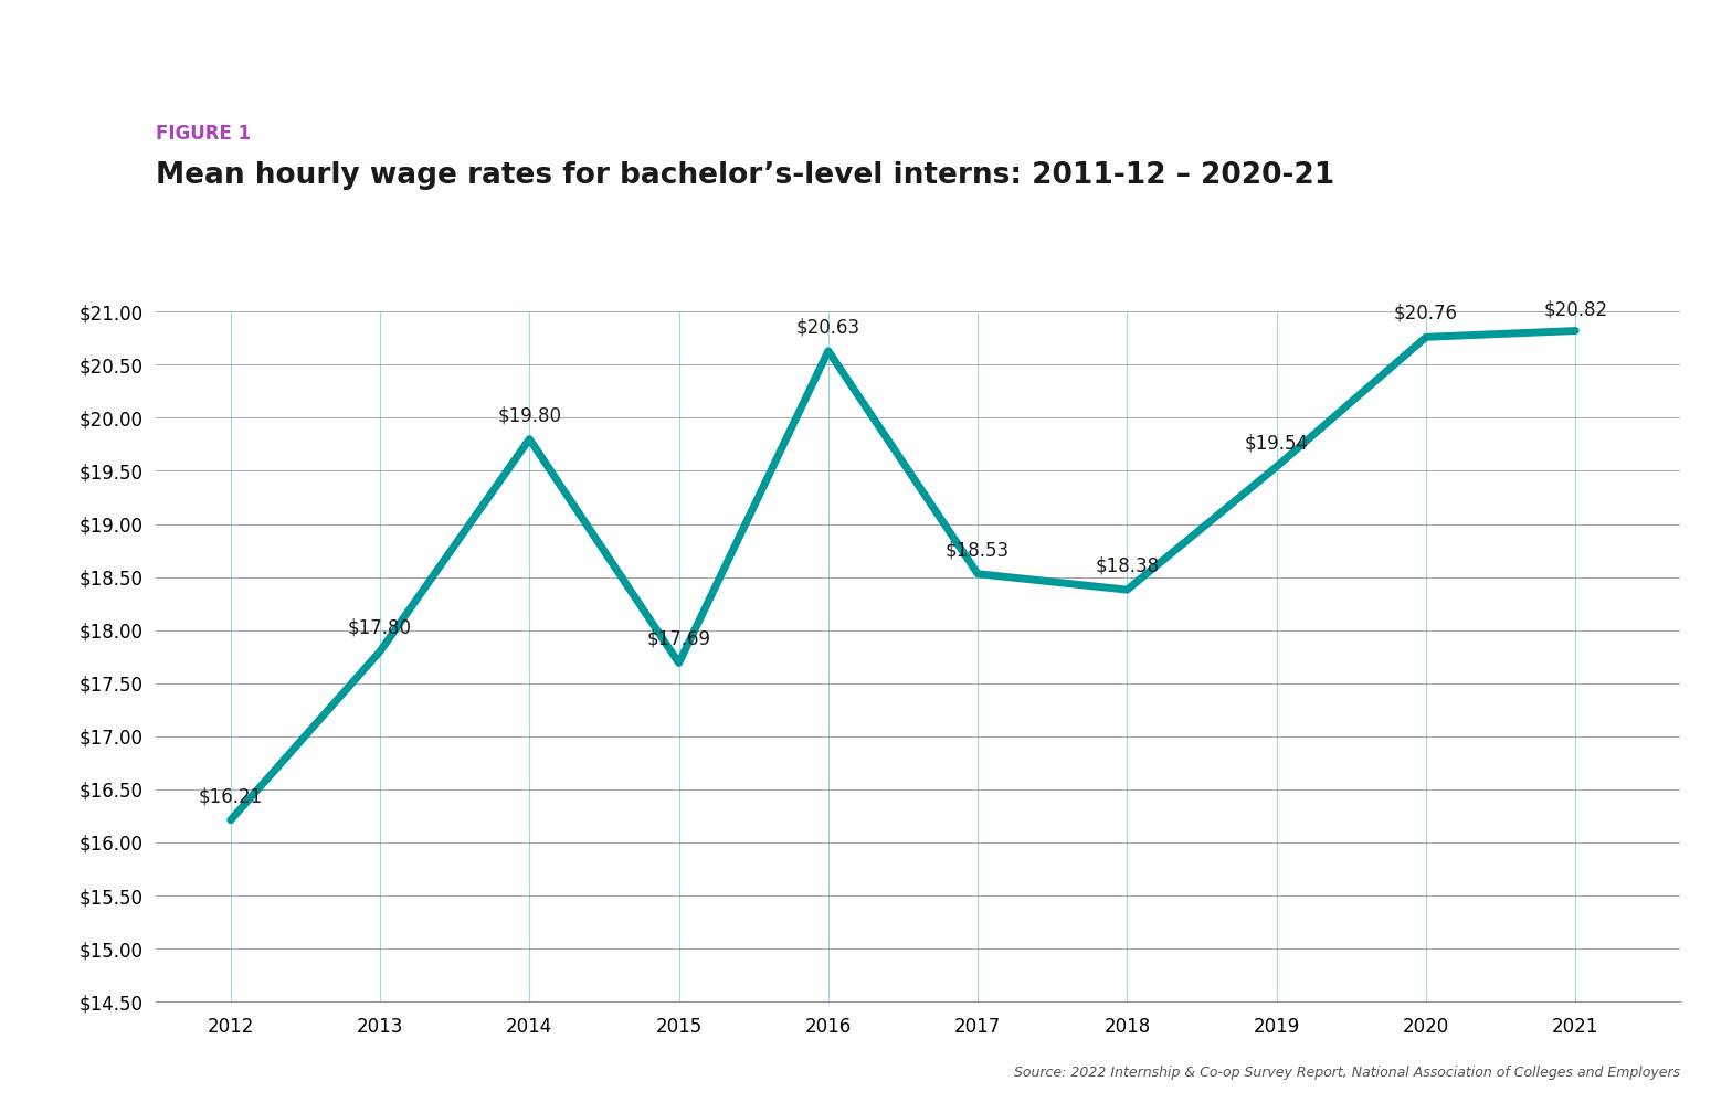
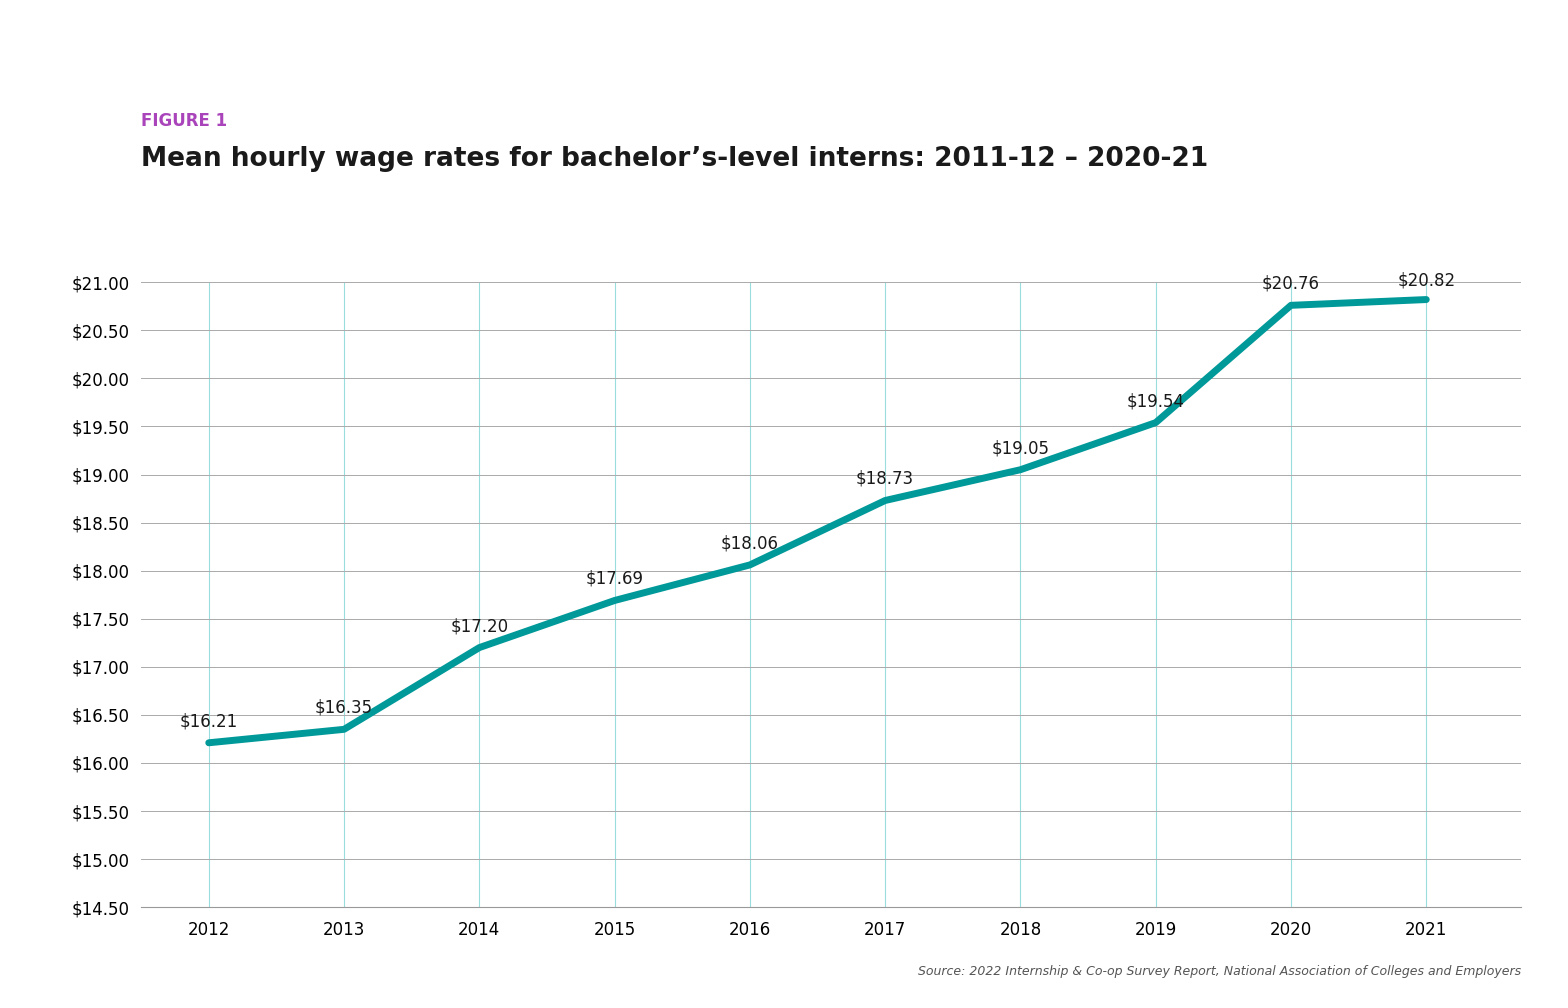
2013: $17.80 -> $16.35
2014: $19.80 -> $17.20
2016: $20.63 -> $18.06
2017: $18.53 -> $18.73
2018: $18.38 -> $19.05
